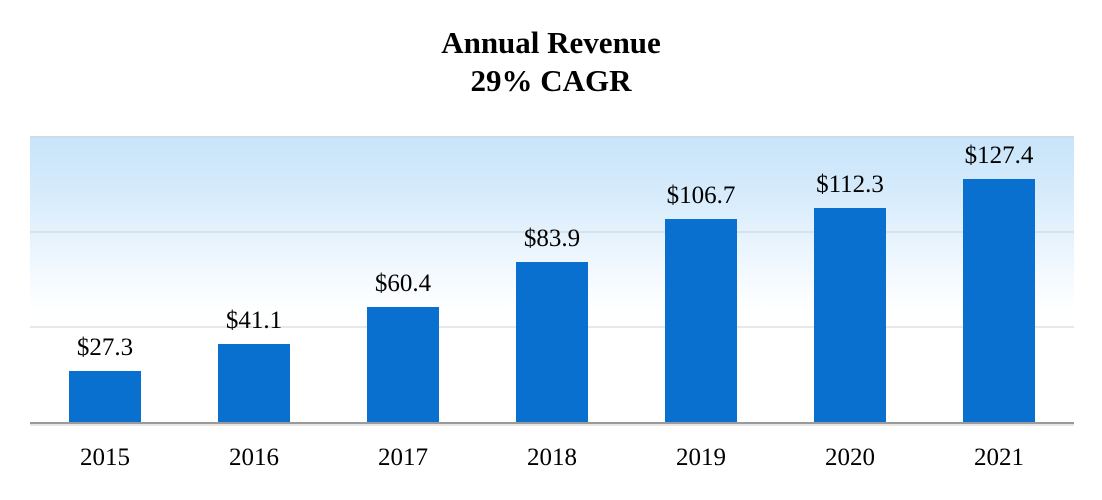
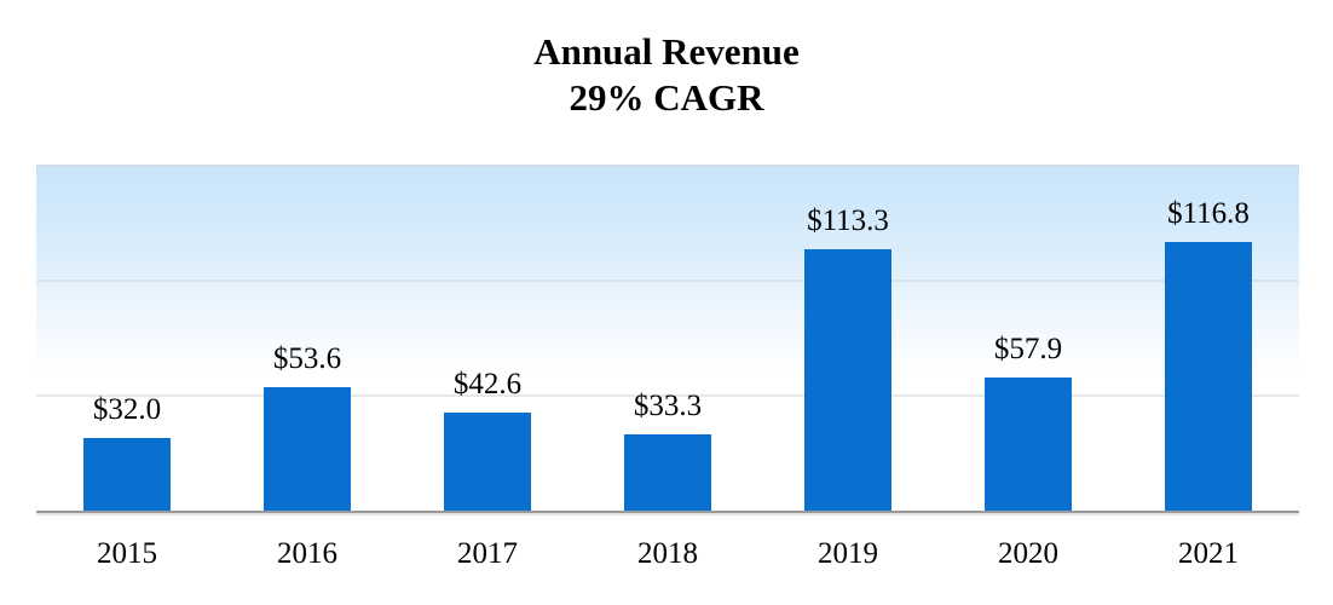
2015: $27.3 -> $32.0
2016: $41.1 -> $53.6
2017: $60.4 -> $42.6
2018: $83.9 -> $33.3
2019: $106.7 -> $113.3
2020: $112.3 -> $57.9
2021: $127.4 -> $116.8
